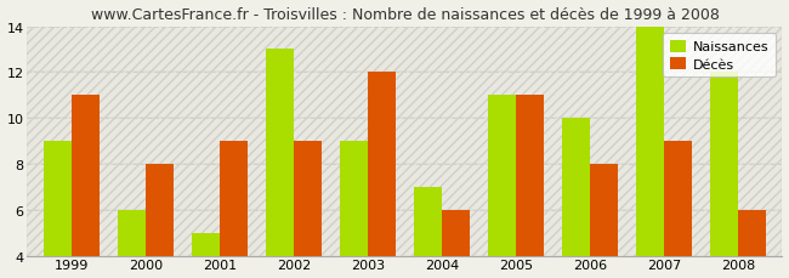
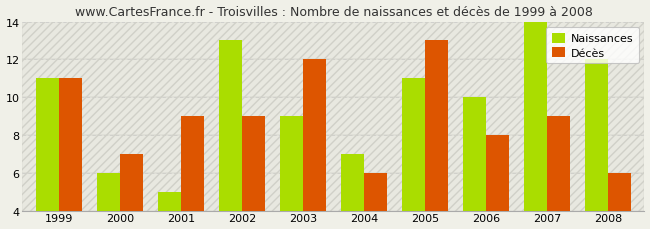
Naissances/1999: 9 -> 11
Décès/2000: 8 -> 7
Décès/2005: 11 -> 13
